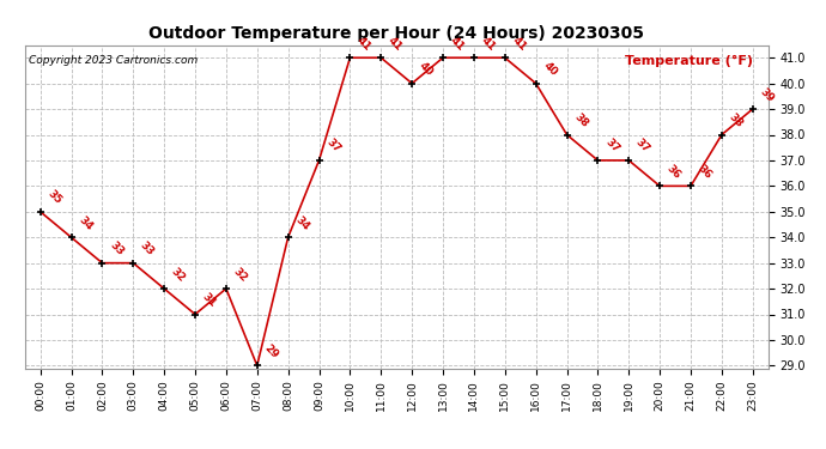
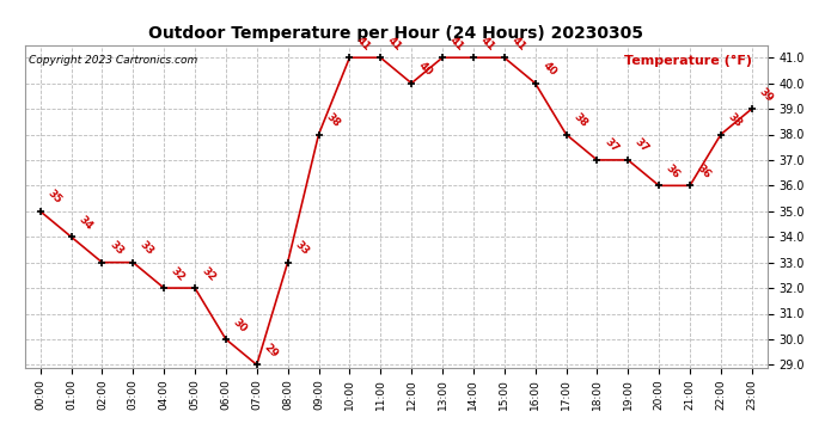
05:00: 31 -> 32
06:00: 32 -> 30
08:00: 34 -> 33
09:00: 37 -> 38
